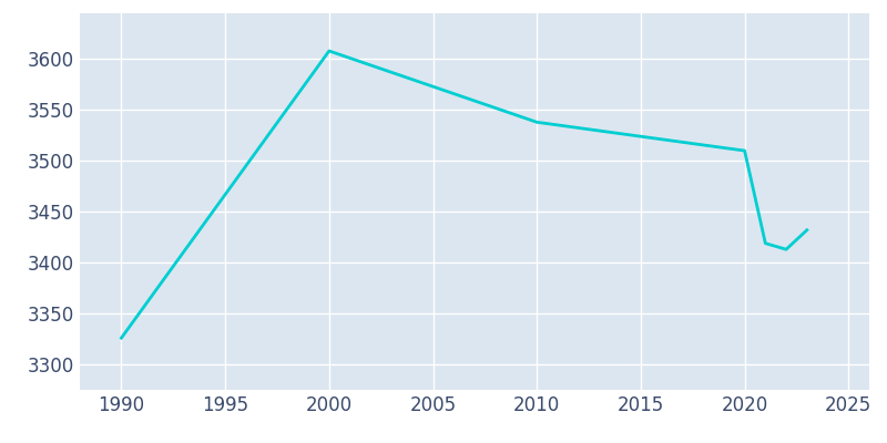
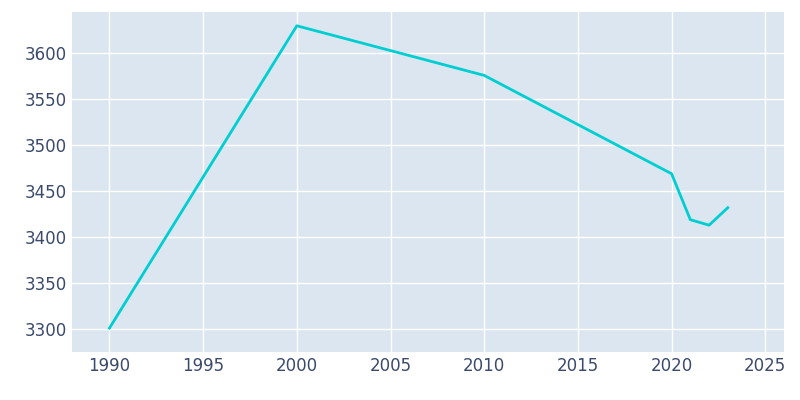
1990: 3326 -> 3301
2000: 3608 -> 3630
2010: 3538 -> 3576
2020: 3510 -> 3469
